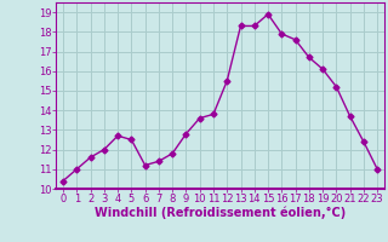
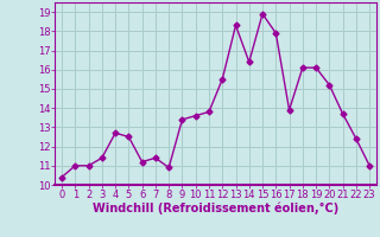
2: 11.6 -> 11.0
3: 12.0 -> 11.4
8: 11.8 -> 10.9
9: 12.8 -> 13.4
14: 18.3 -> 16.4
17: 17.6 -> 13.9
18: 16.7 -> 16.1
